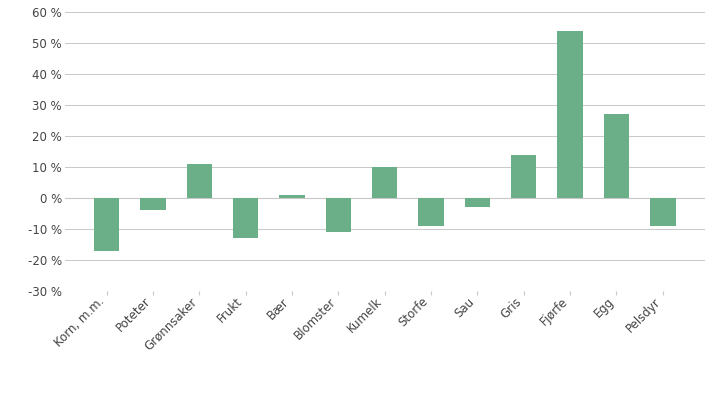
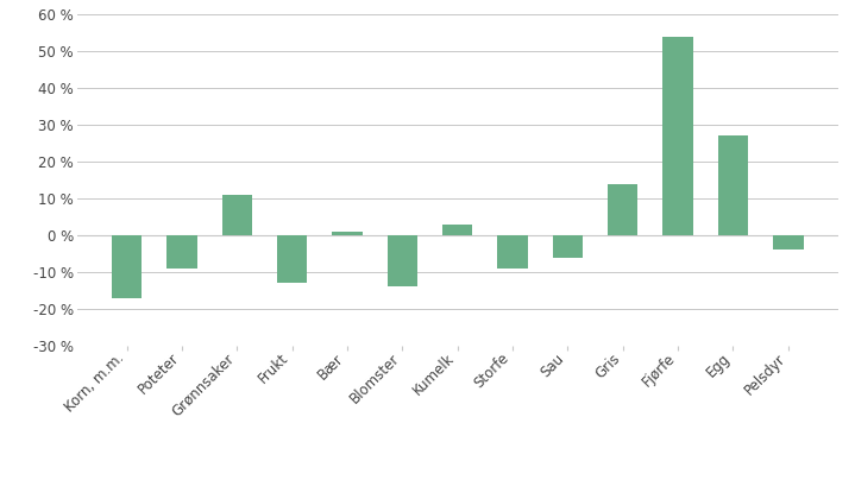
Poteter: -4 % -> -9 %
Blomster: -11 % -> -14 %
Kumelk: 10 % -> 3 %
Sau: -3 % -> -6 %
Pelsdyr: -9 % -> -4 %
